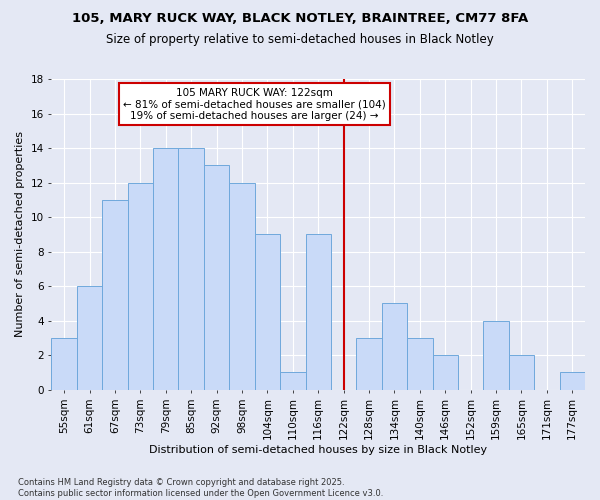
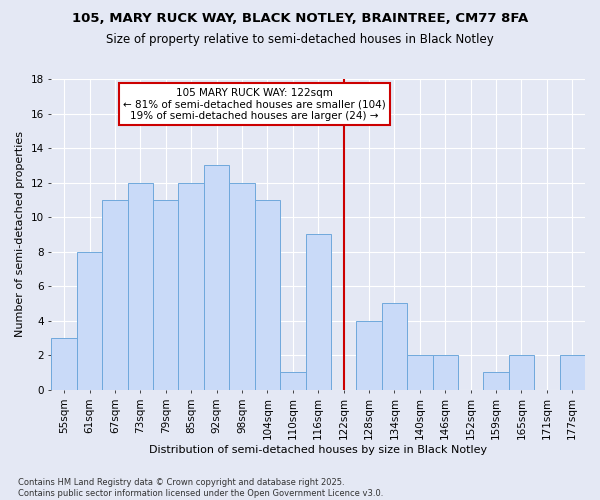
61sqm: 6 -> 8
79sqm: 14 -> 11
85sqm: 14 -> 12
104sqm: 9 -> 11
128sqm: 3 -> 4
140sqm: 3 -> 2
159sqm: 4 -> 1
177sqm: 1 -> 2
